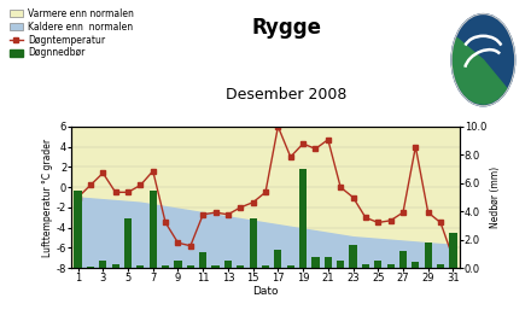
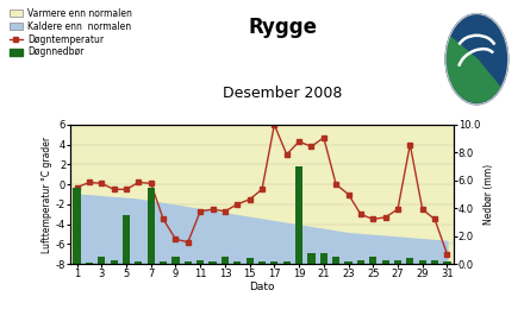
Døgntemperatur/1: -1.0 -> -0.3
Døgntemperatur/3: 1.4 -> 0.1
Døgntemperatur/7: 1.6 -> 0.1
Døgnnedbør/11: 1.1 -> 0.3
Døgnnedbør/15: 3.5 -> 0.4
Døgnnedbør/17: 1.3 -> 0.2
Døgnnedbør/23: 1.6 -> 0.2
Døgnnedbør/27: 1.2 -> 0.3
Døgnnedbør/29: 1.8 -> 0.3
Døgnnedbør/31: 2.5 -> 0.2
